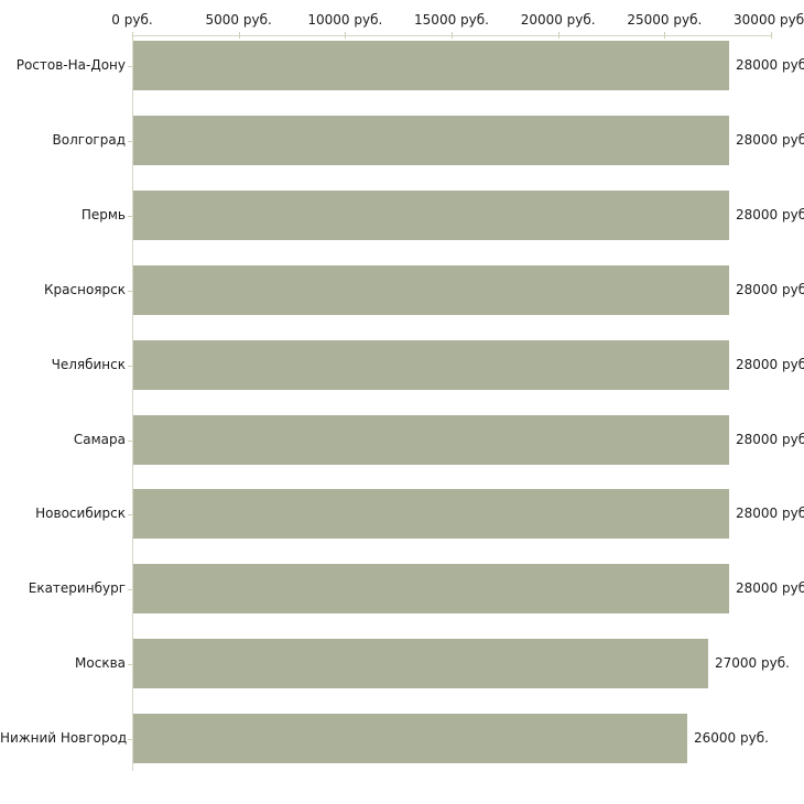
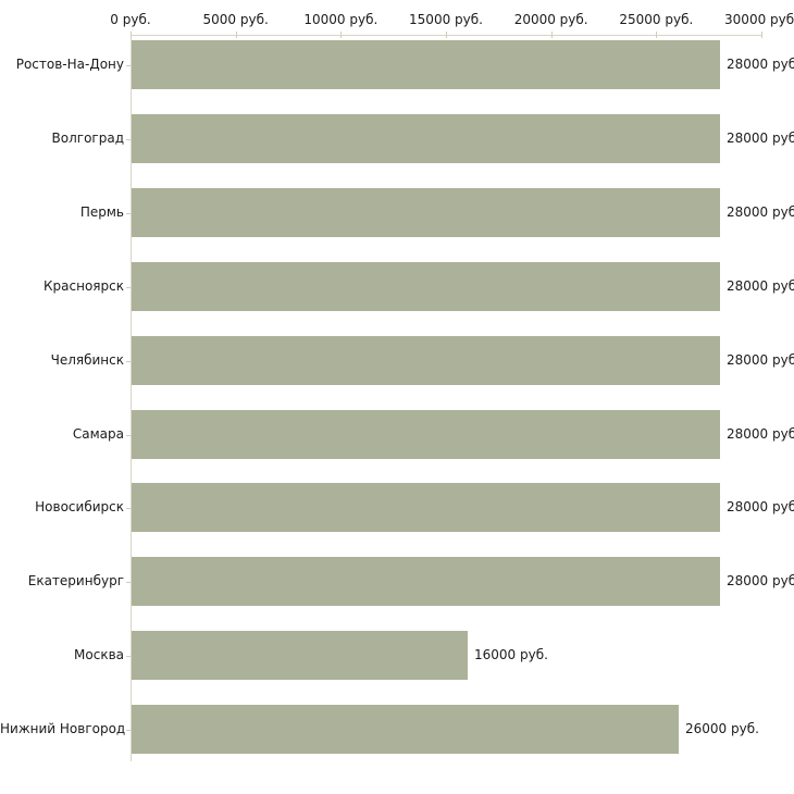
Москва: 27000 -> 16000
